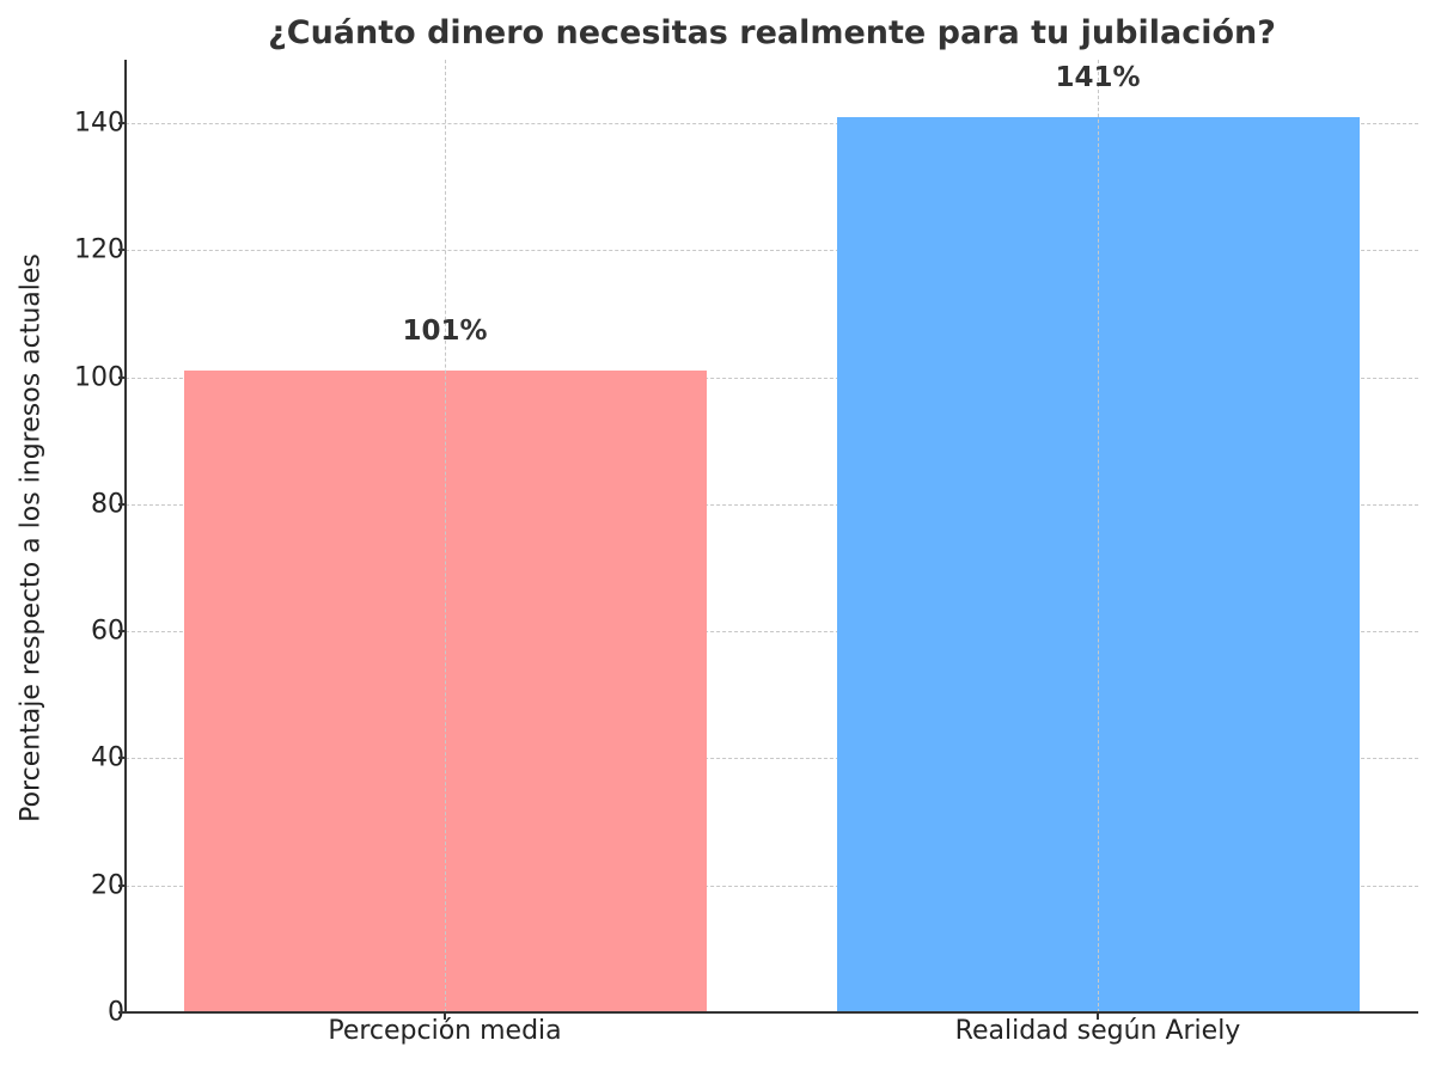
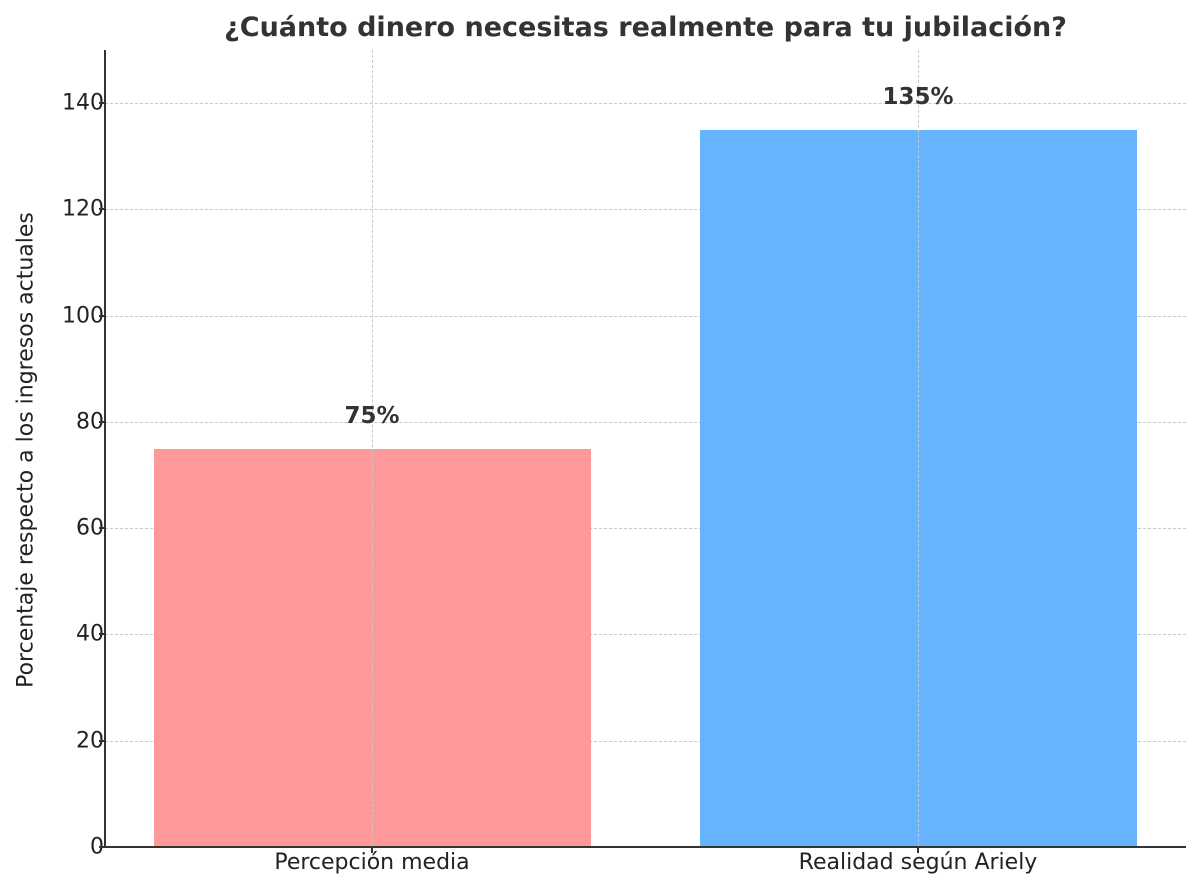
Percepción media: 101% -> 75%
Realidad según Ariely: 141% -> 135%
